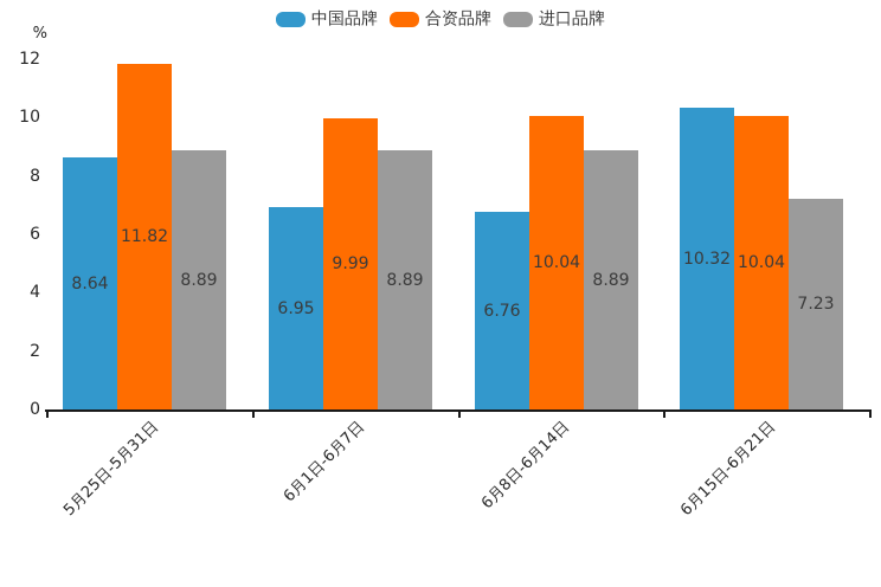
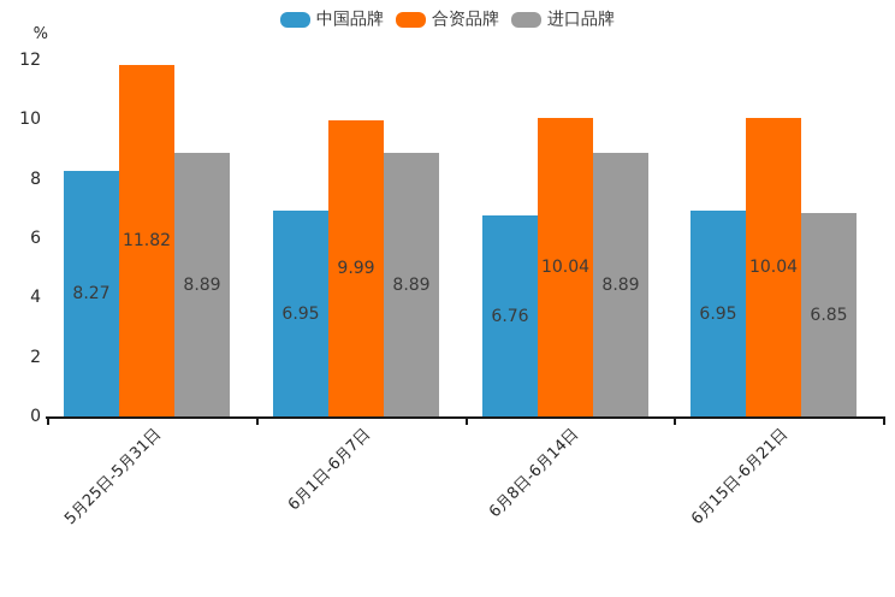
中国品牌/5月25日-5月31日: 8.64 -> 8.27
中国品牌/6月15日-6月21日: 10.32 -> 6.95
进口品牌/6月15日-6月21日: 7.23 -> 6.85
